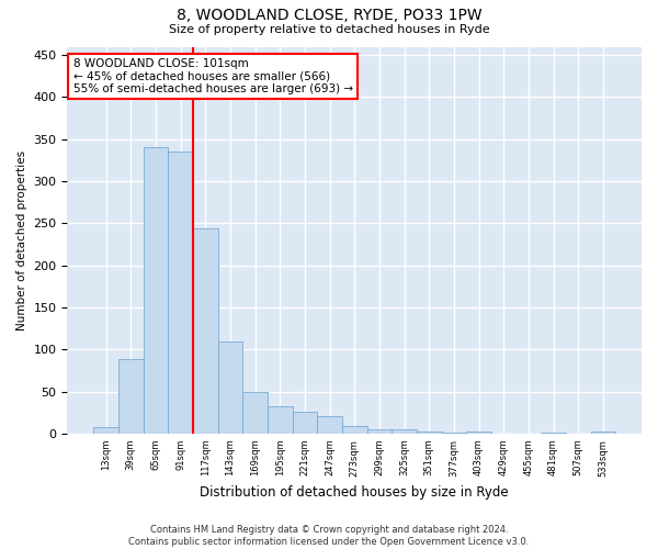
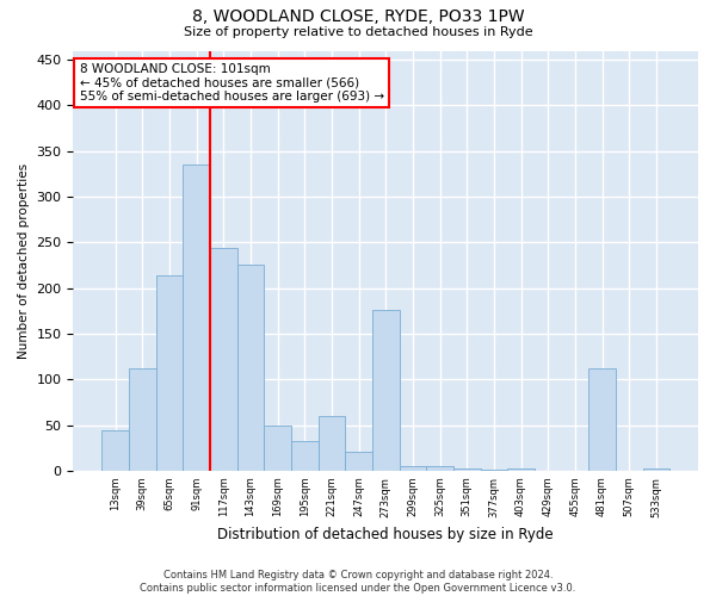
13sqm: 7 -> 44
39sqm: 88 -> 112
65sqm: 340 -> 214
143sqm: 110 -> 226
221sqm: 26 -> 60
273sqm: 9 -> 176
481sqm: 1 -> 112
